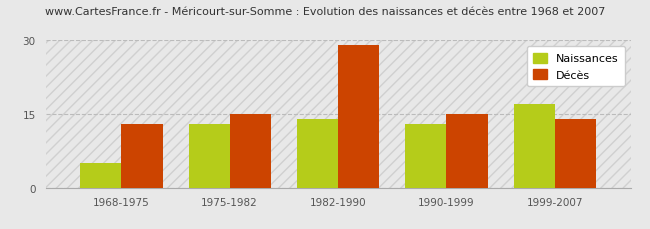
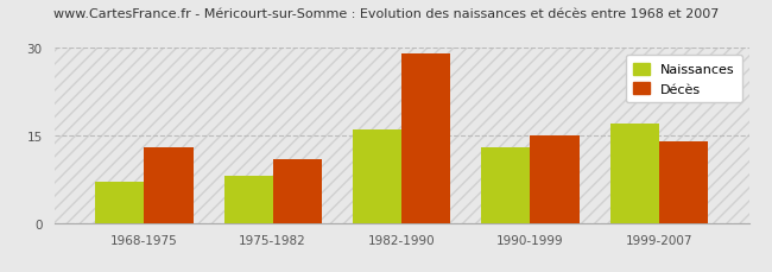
Naissances/1968-1975: 5 -> 7
Naissances/1975-1982: 13 -> 8
Décès/1975-1982: 15 -> 11
Naissances/1982-1990: 14 -> 16
